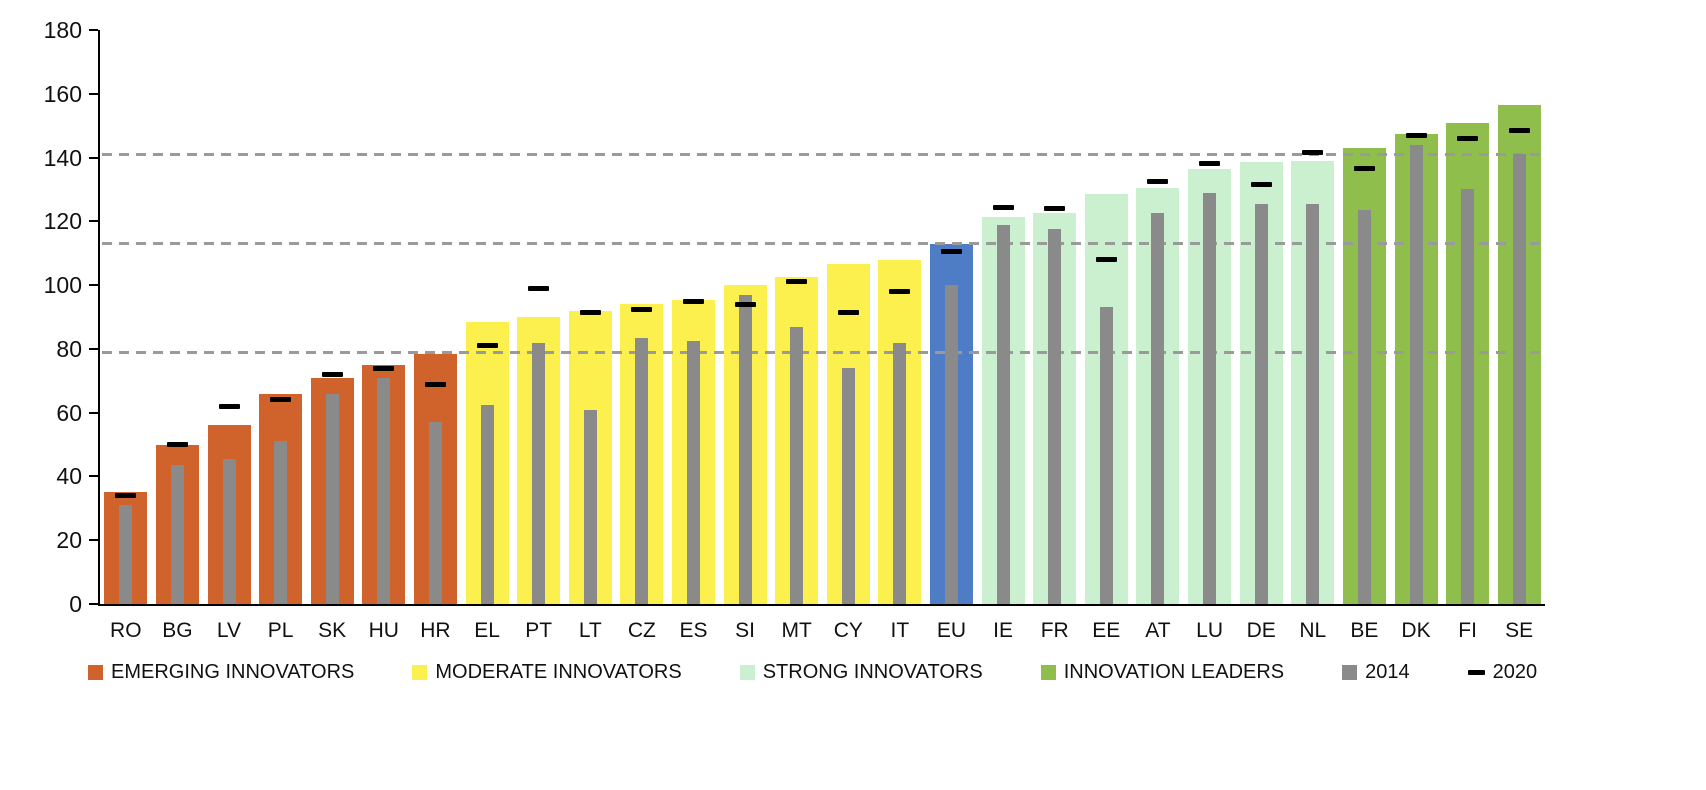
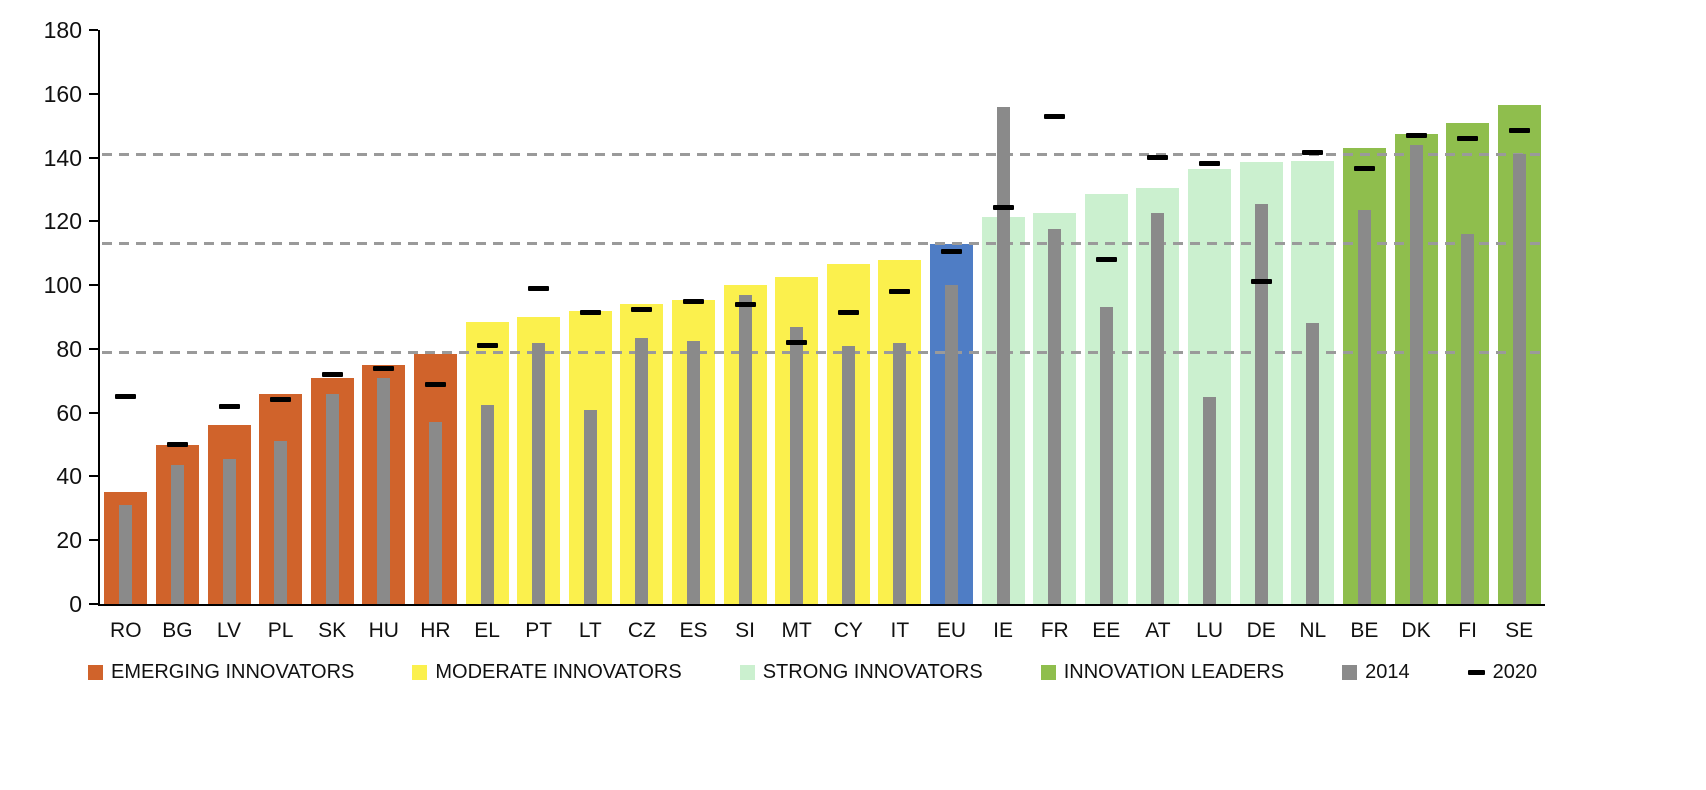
2020/RO: 34 -> 65
2020/MT: 101 -> 82
2014/CY: 74 -> 81
2014/IE: 119 -> 156
2020/FR: 124 -> 153
2020/AT: 132 -> 140
2014/LU: 129 -> 65
2020/DE: 132 -> 101
2014/NL: 126 -> 88
2014/FI: 130 -> 116
